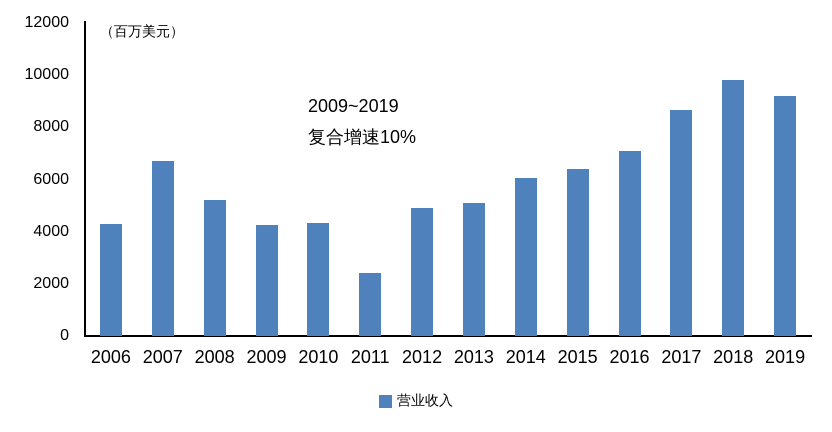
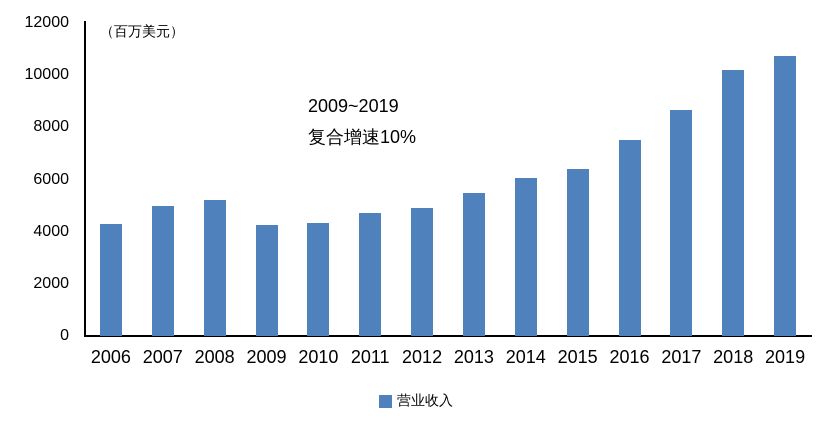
2007: 6700 -> 5000
2011: 2400 -> 4700
2013: 5100 -> 5500
2016: 7100 -> 7500
2018: 9800 -> 10200
2019: 9200 -> 10700
